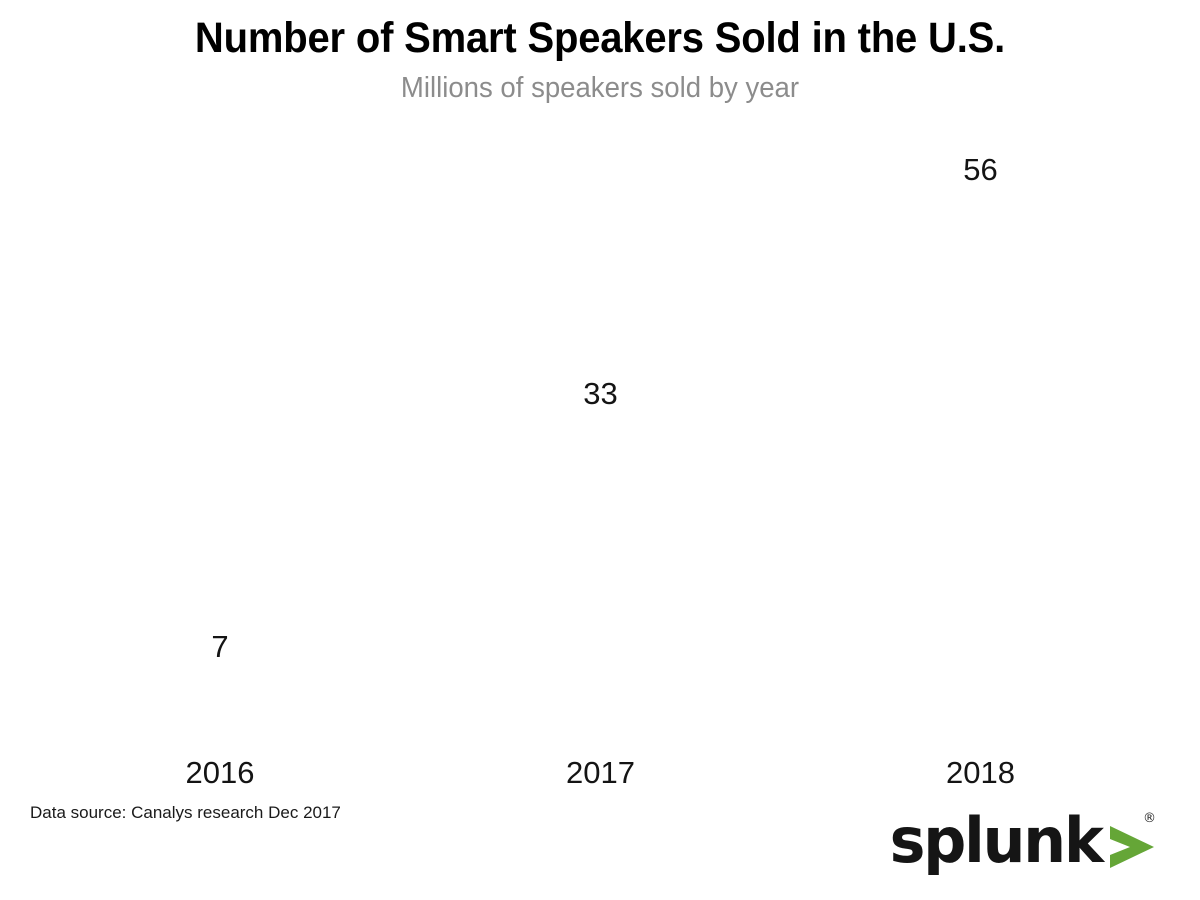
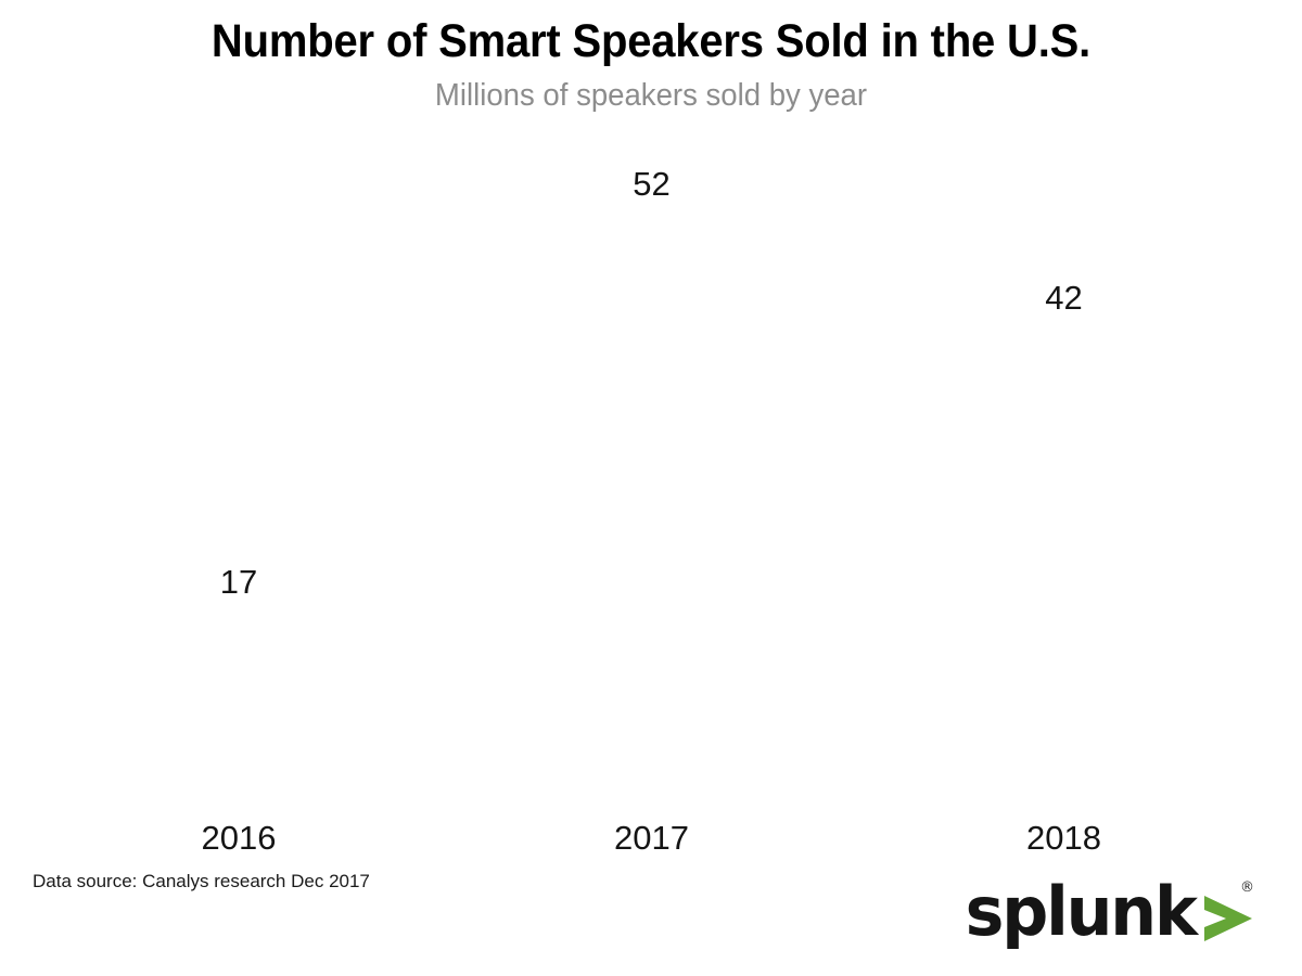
2016: 7 -> 17
2017: 33 -> 52
2018: 56 -> 42
